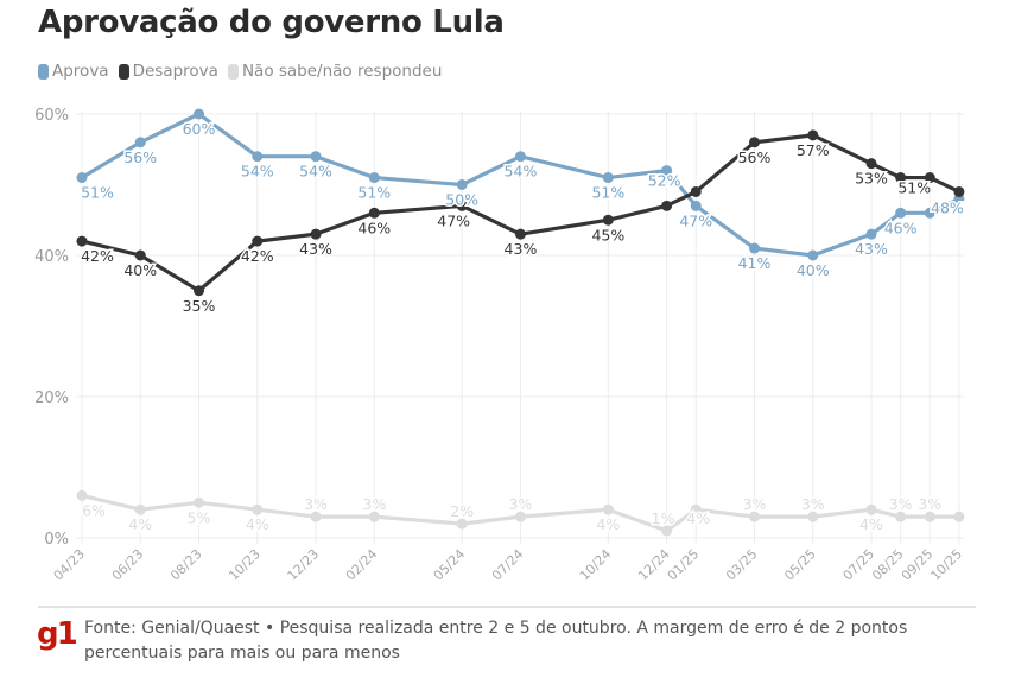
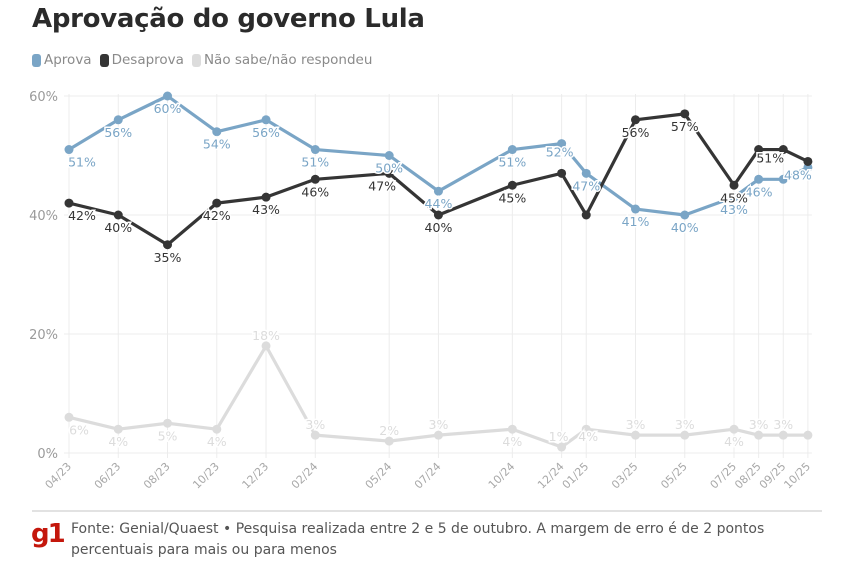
Aprova/12/23: 54% -> 56%
Não sabe/não respondeu/12/23: 3% -> 18%
Aprova/07/24: 54% -> 44%
Desaprova/07/24: 43% -> 40%
Desaprova/01/25: 49% -> 40%
Desaprova/07/25: 53% -> 45%
